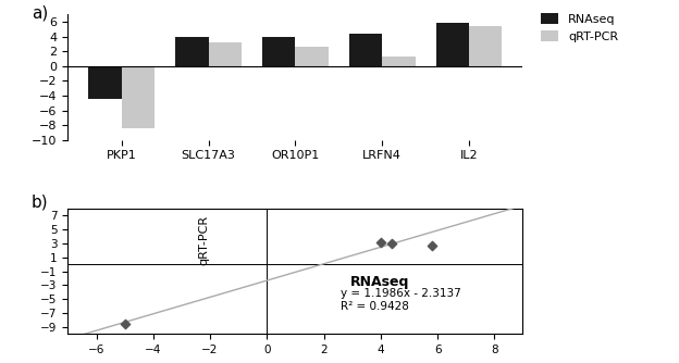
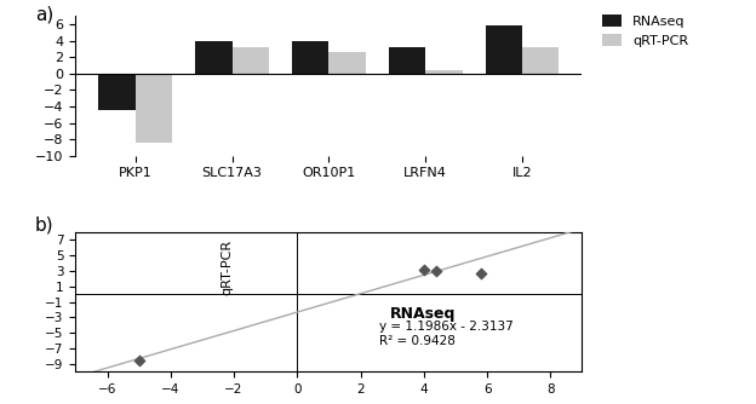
RNAseq/LRFN4: 4.4 -> 3.2
qRT-PCR/LRFN4: 1.3 -> 0.4
qRT-PCR/IL2: 5.5 -> 3.2
